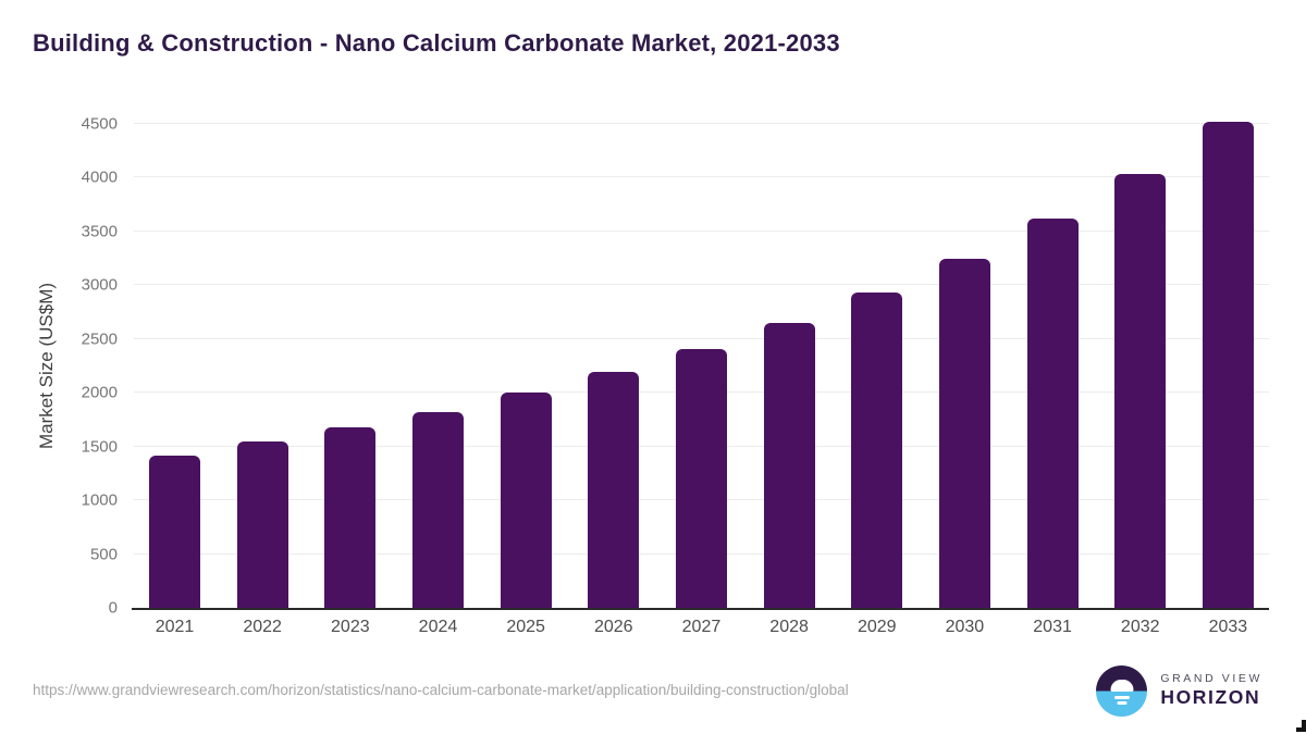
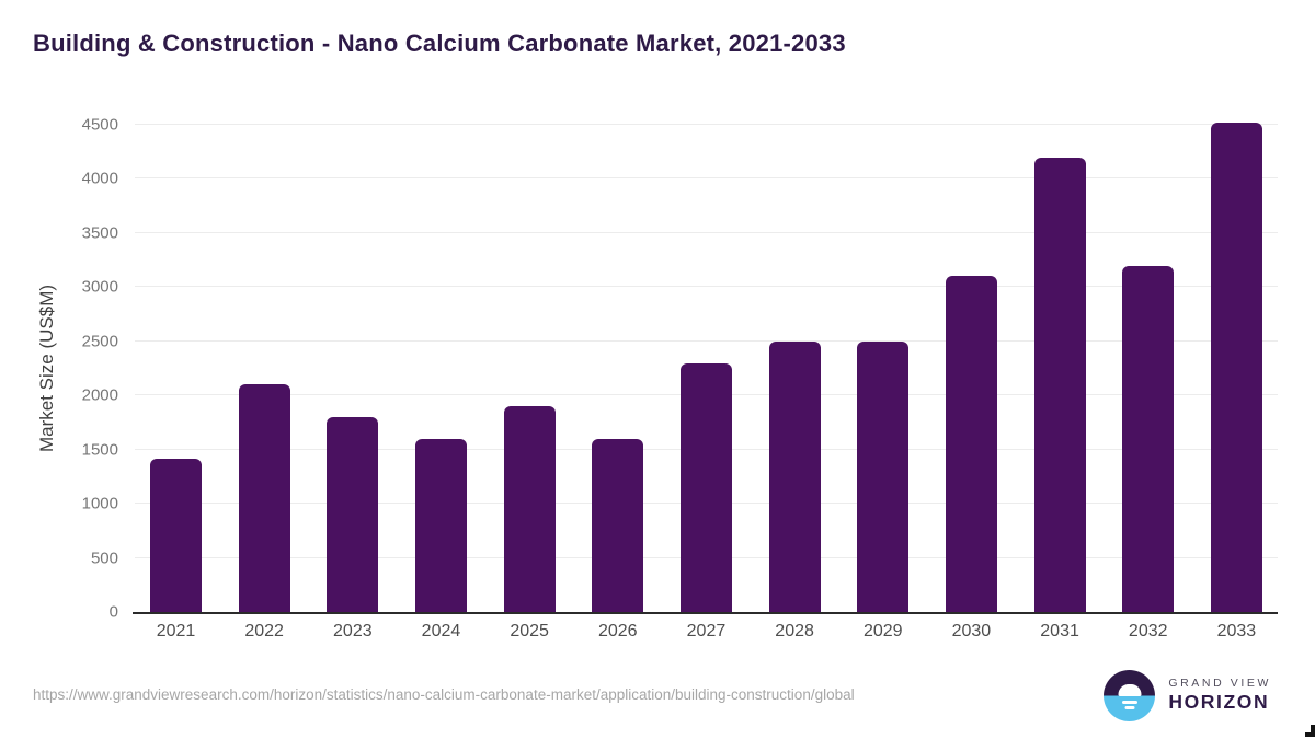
2022: 1600 -> 2100
2023: 1700 -> 1800
2024: 1800 -> 1600
2025: 2000 -> 1900
2026: 2200 -> 1600
2027: 2400 -> 2300
2028: 2600 -> 2500
2029: 2900 -> 2500
2030: 3200 -> 3100
2031: 3600 -> 4200
2032: 4000 -> 3200
